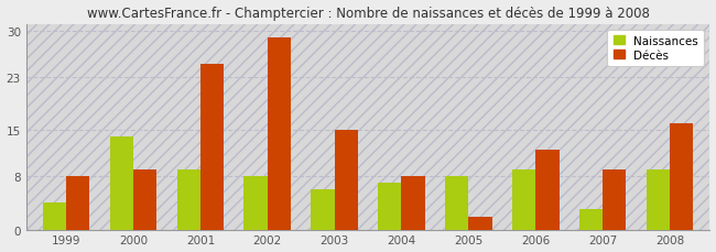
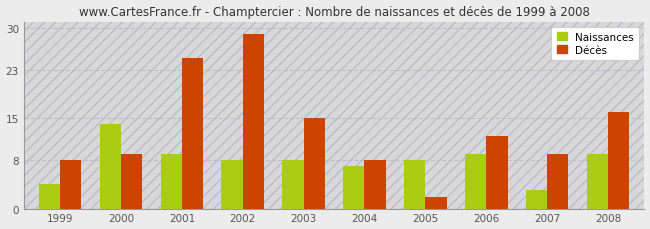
Naissances/2003: 6 -> 8
